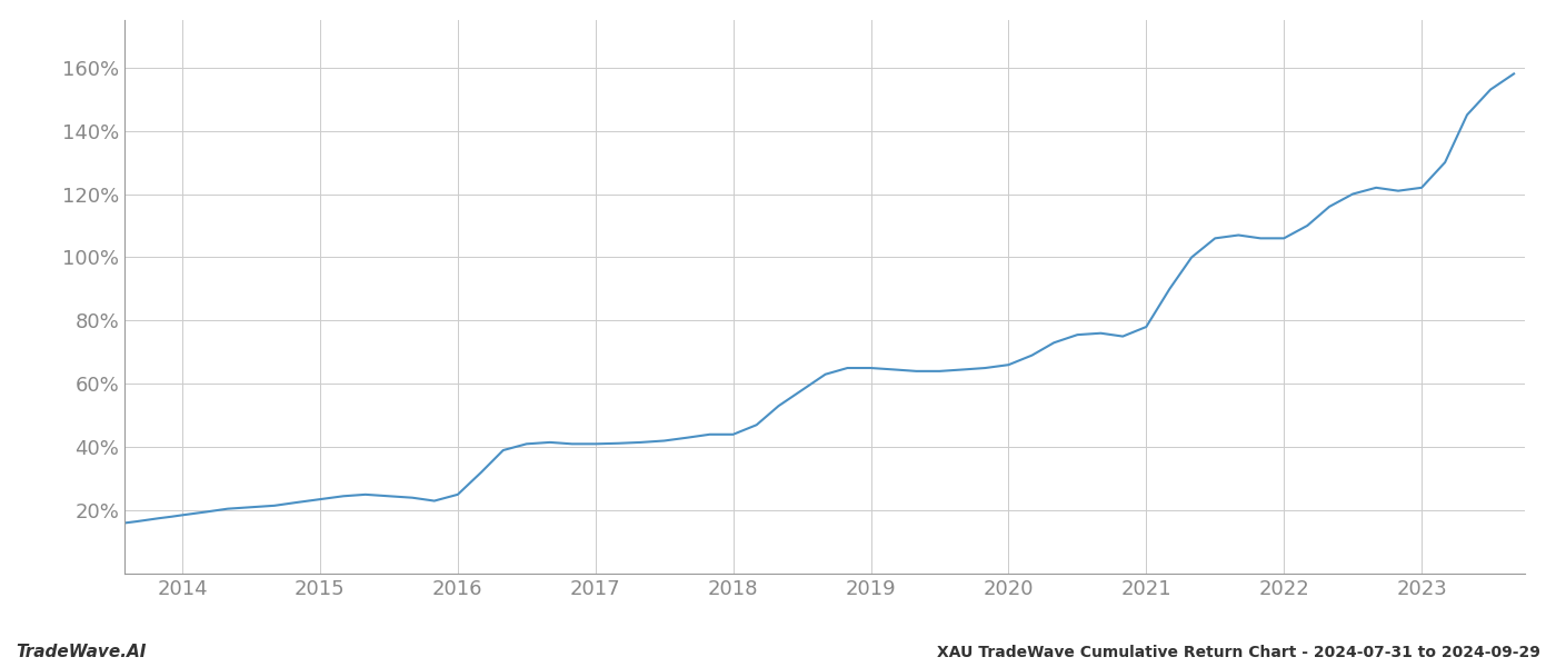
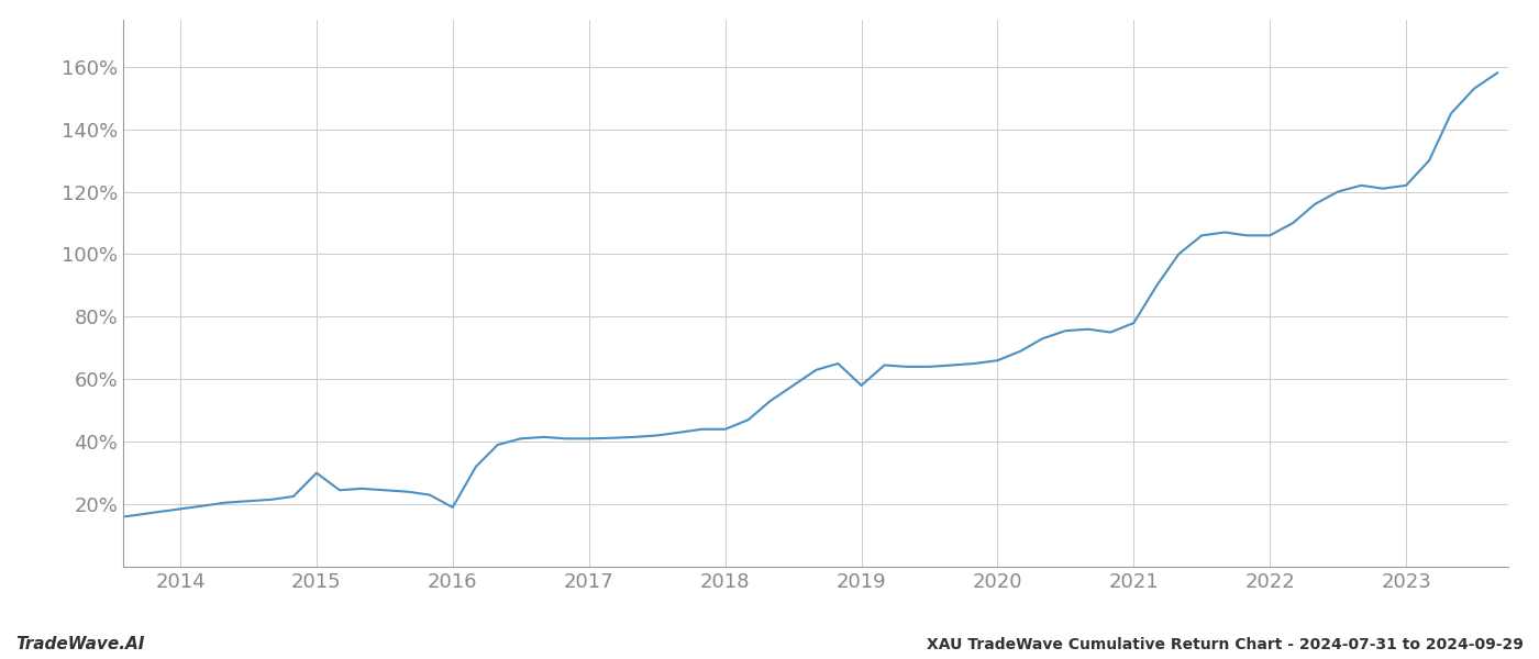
2015: 23.5% -> 30.0%
2016: 25.0% -> 19.0%
2019: 65.0% -> 58.0%
